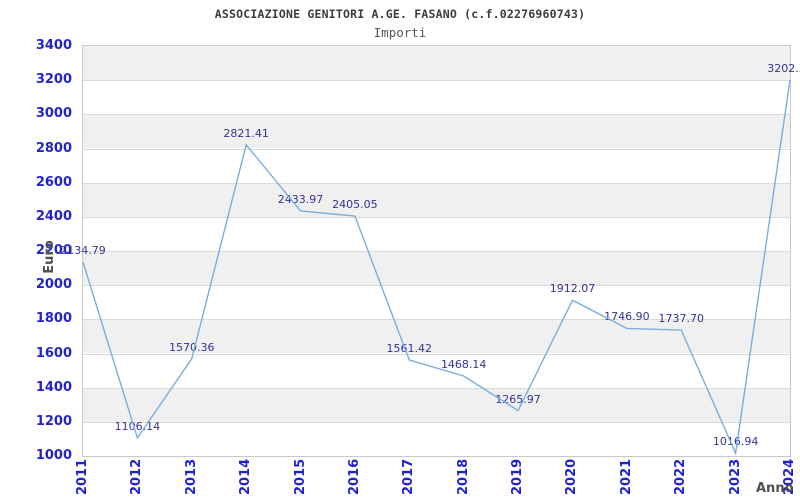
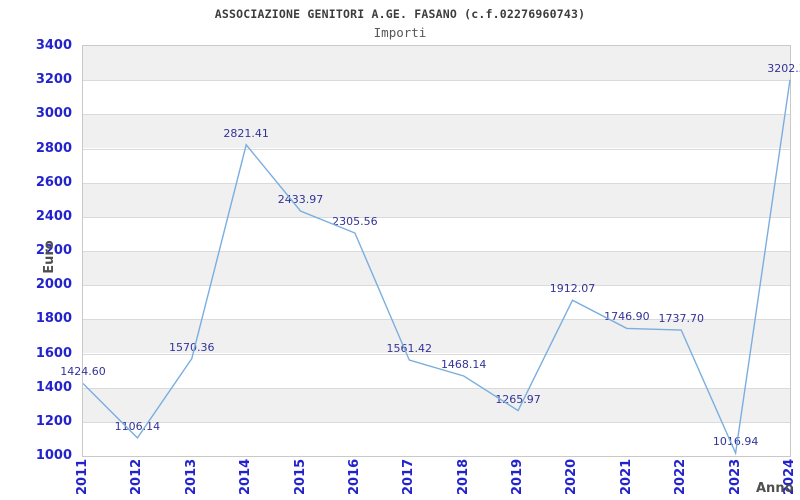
2011: 2134.79 -> 1424.60
2016: 2405.05 -> 2305.56
